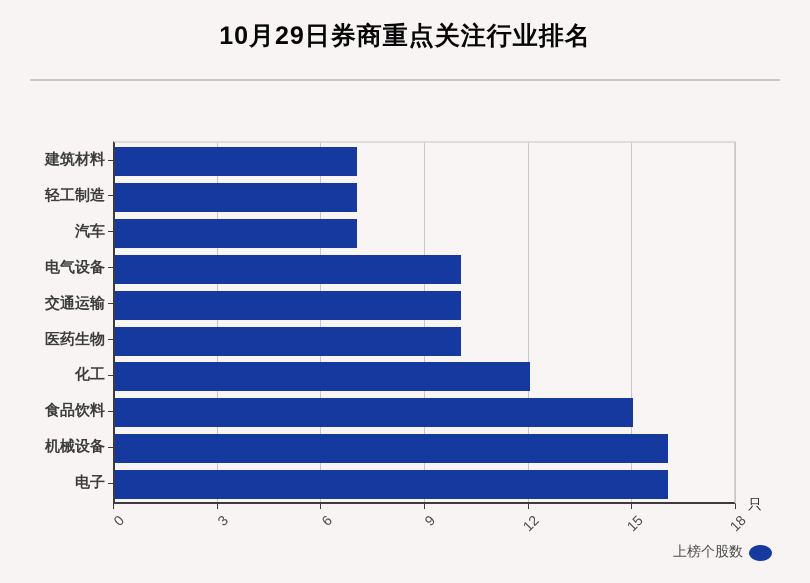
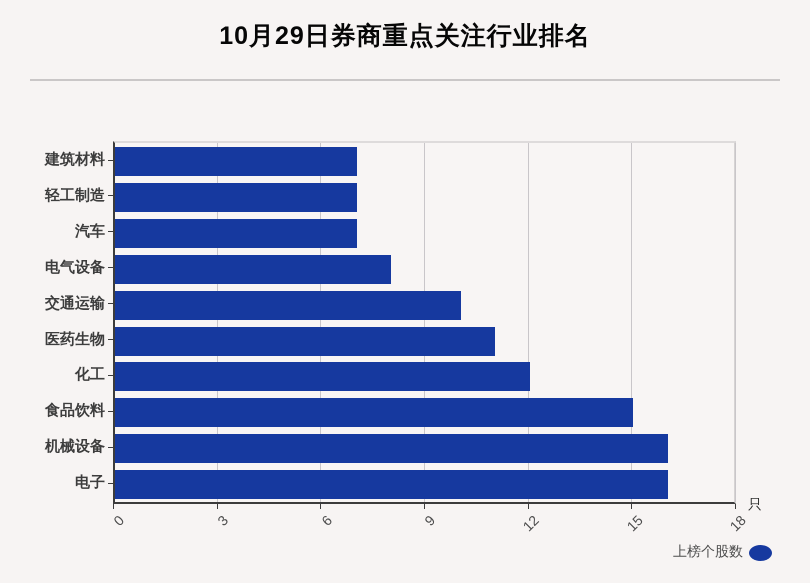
电气设备: 10 -> 8
医药生物: 10 -> 11
